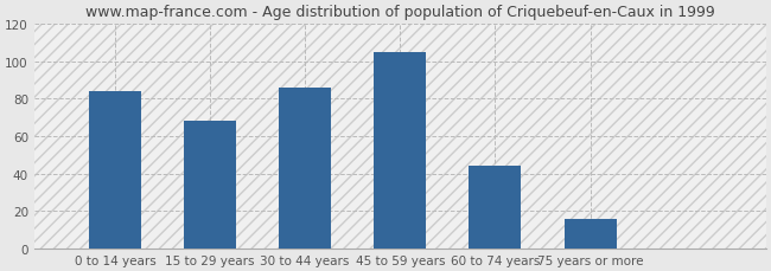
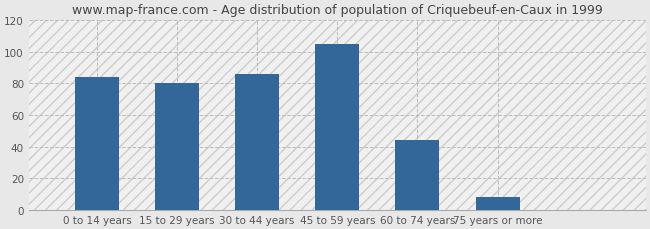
15 to 29 years: 68 -> 80
75 years or more: 16 -> 8
